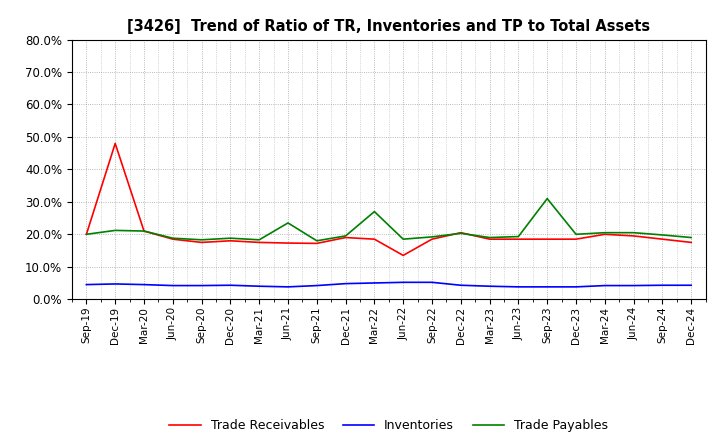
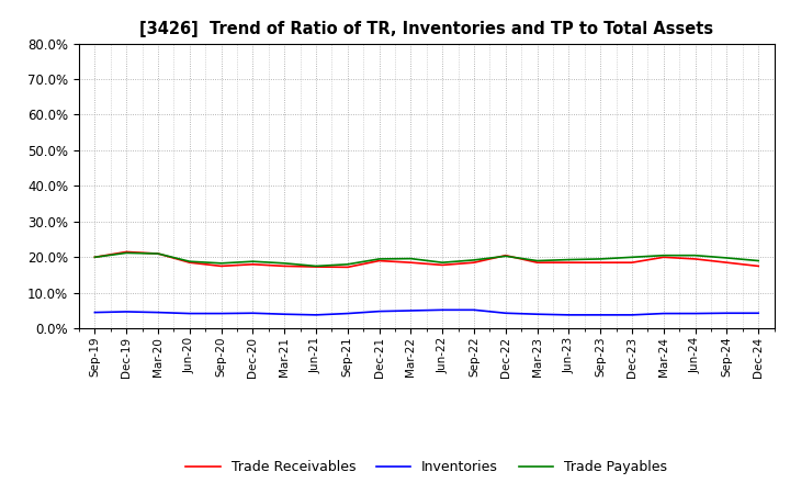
Trade Receivables/Dec-19: 48.0% -> 21.5%
Trade Payables/Jun-21: 23.5% -> 17.5%
Trade Payables/Mar-22: 27.0% -> 19.6%
Trade Receivables/Jun-22: 13.5% -> 17.8%
Trade Payables/Sep-23: 31.0% -> 19.5%
